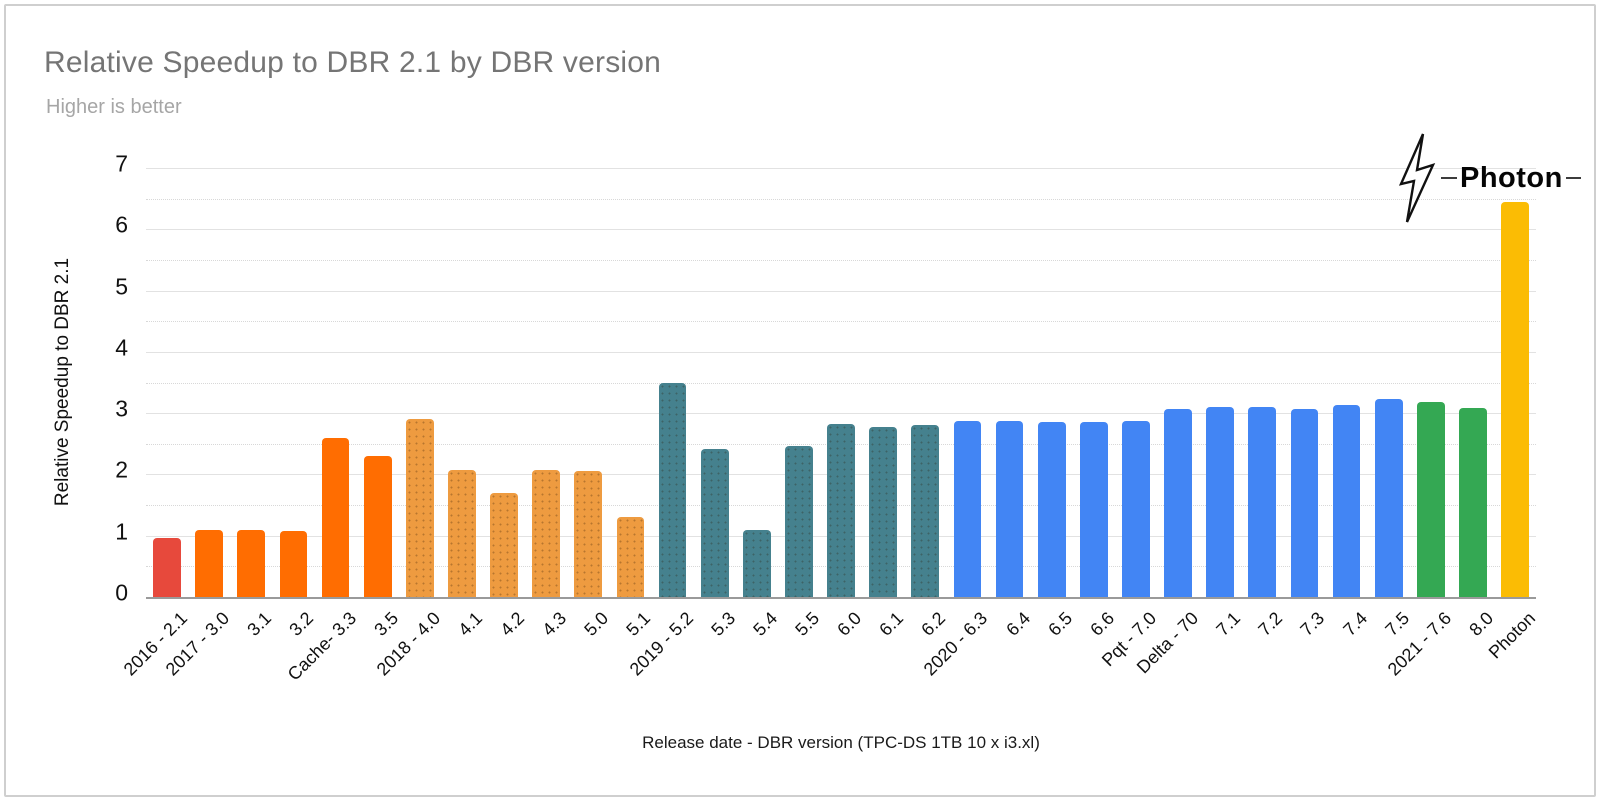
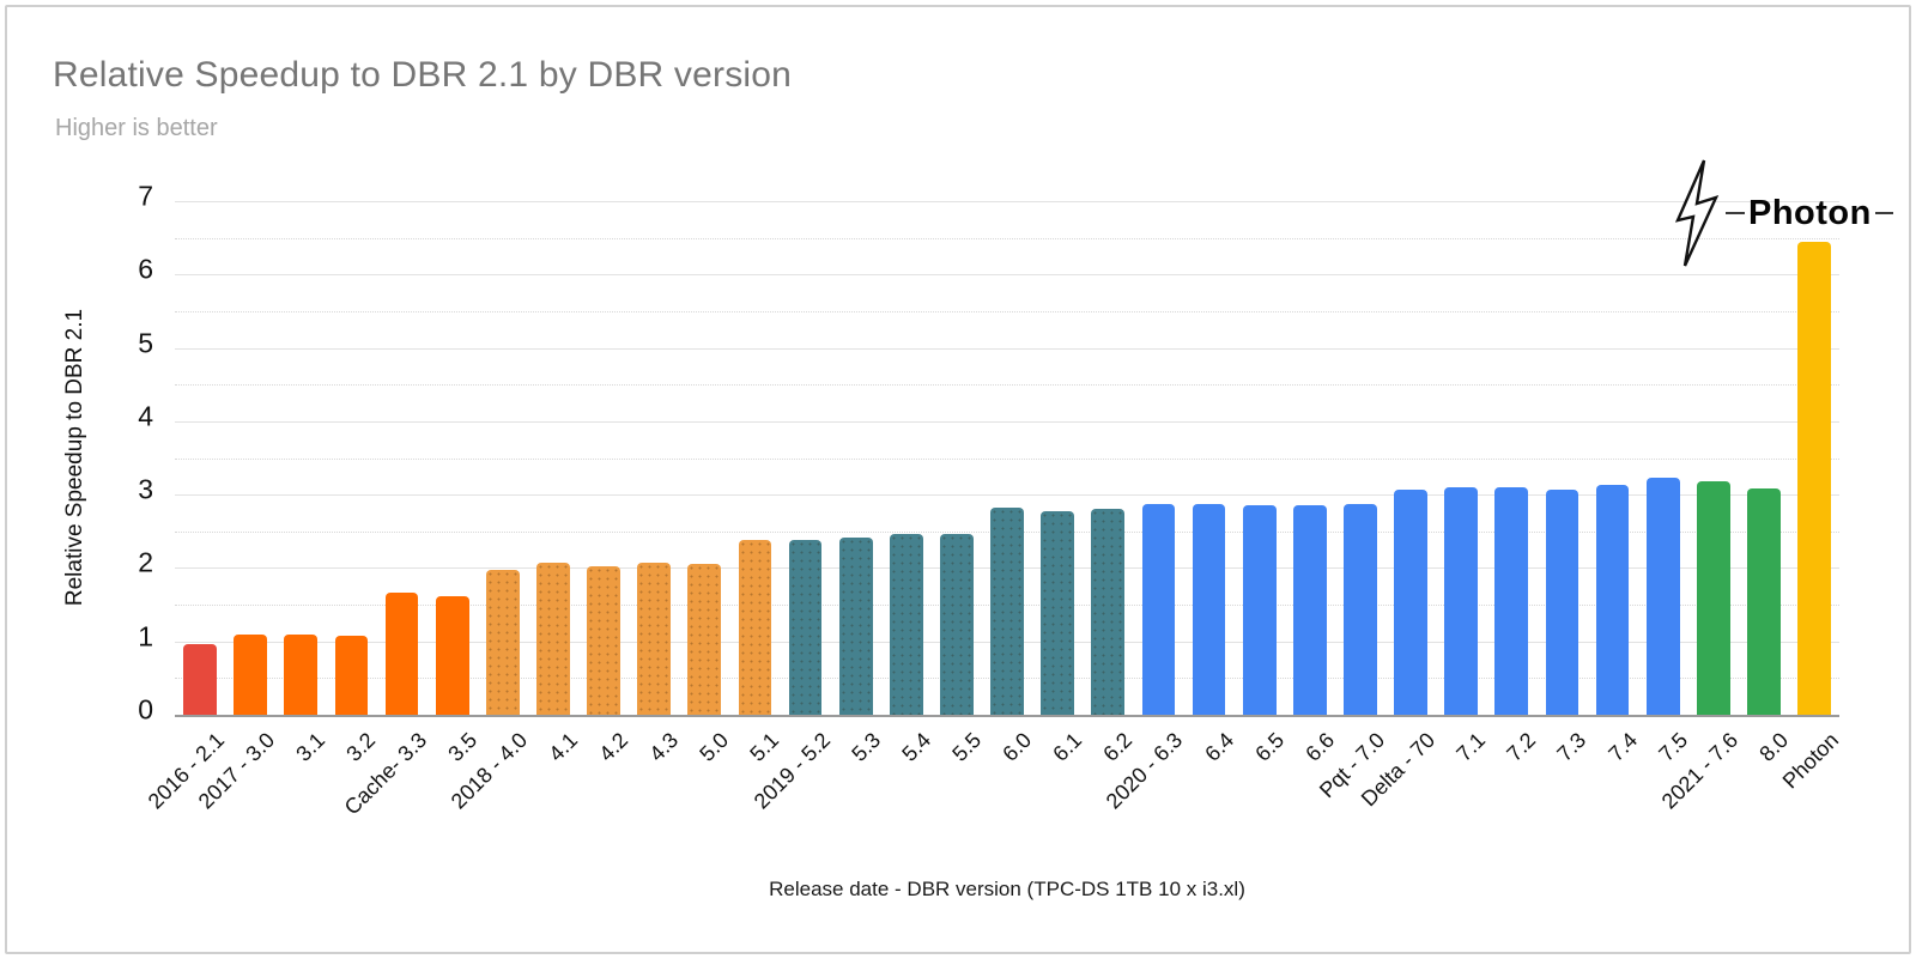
Cache- 3.3: 2.6 -> 1.7
3.5: 2.3 -> 1.6
2018 - 4.0: 2.9 -> 2.0
4.2: 1.7 -> 2.0
5.1: 1.3 -> 2.4
2019 - 5.2: 3.5 -> 2.4
5.4: 1.1 -> 2.5
